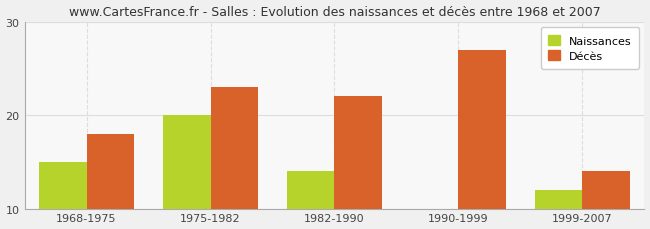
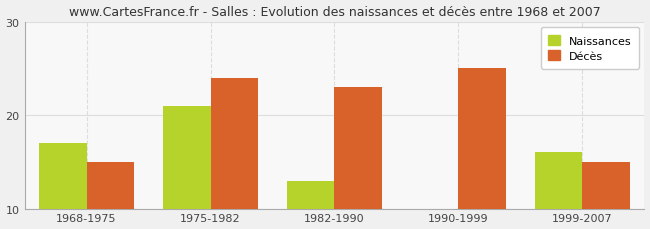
Naissances/1968-1975: 15 -> 17
Décès/1968-1975: 18 -> 15
Naissances/1975-1982: 20 -> 21
Décès/1975-1982: 23 -> 24
Naissances/1982-1990: 14 -> 13
Décès/1982-1990: 22 -> 23
Décès/1990-1999: 27 -> 25
Naissances/1999-2007: 12 -> 16
Décès/1999-2007: 14 -> 15
